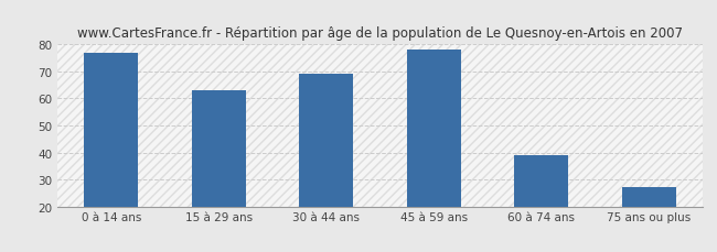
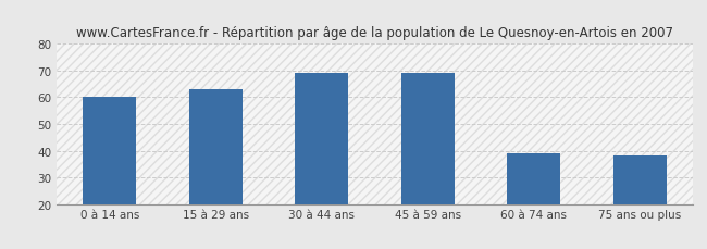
0 à 14 ans: 77 -> 60
45 à 59 ans: 78 -> 69
75 ans ou plus: 27 -> 38
